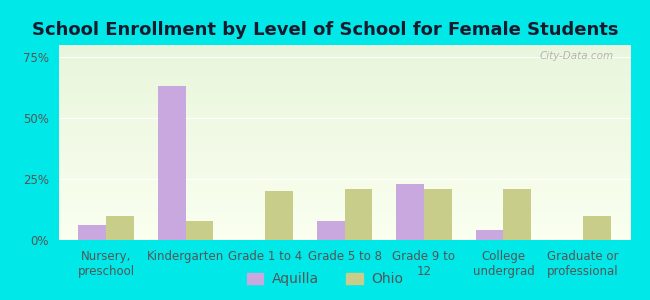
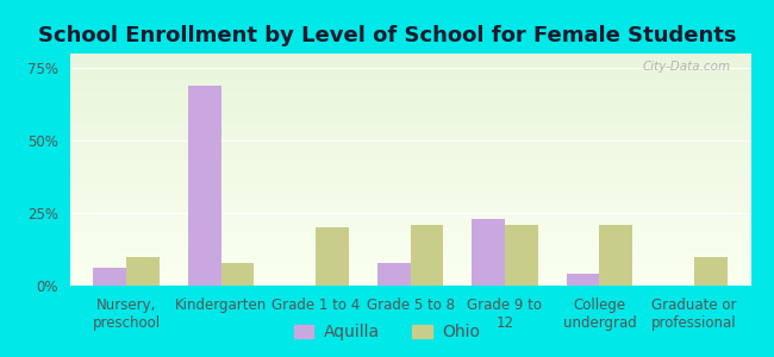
Aquilla/Kindergarten: 63% -> 69%
